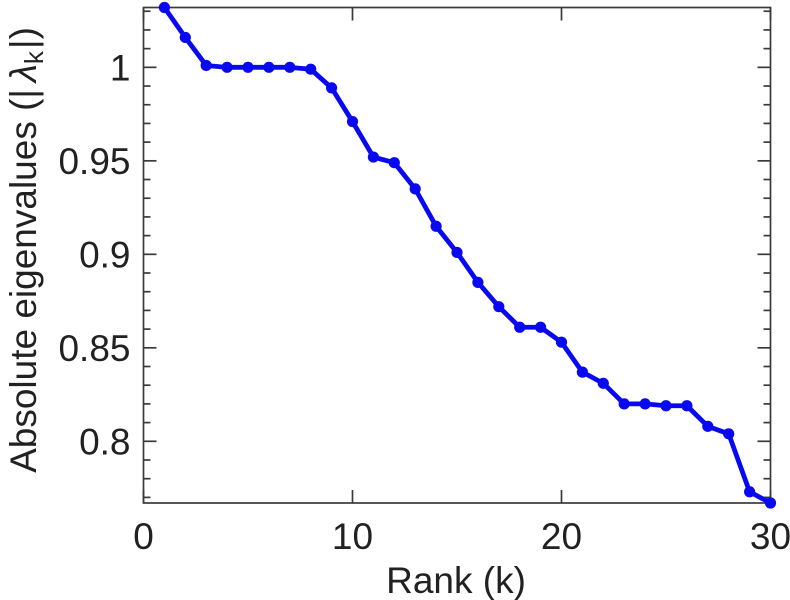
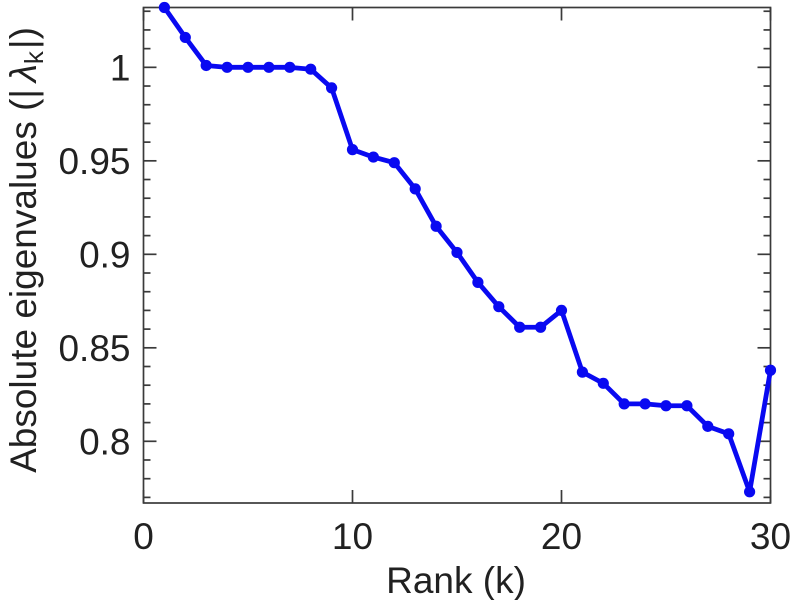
10: 0.971 -> 0.956
20: 0.853 -> 0.870
30: 0.767 -> 0.838
